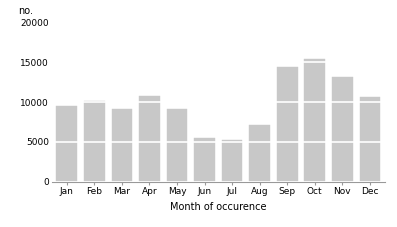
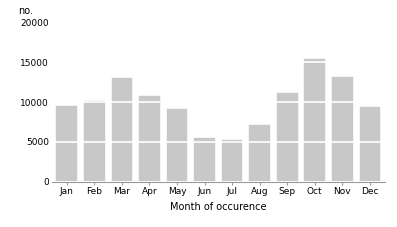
Mar: 9200 -> 13100
Sep: 14400 -> 11100
Dec: 10600 -> 9400
